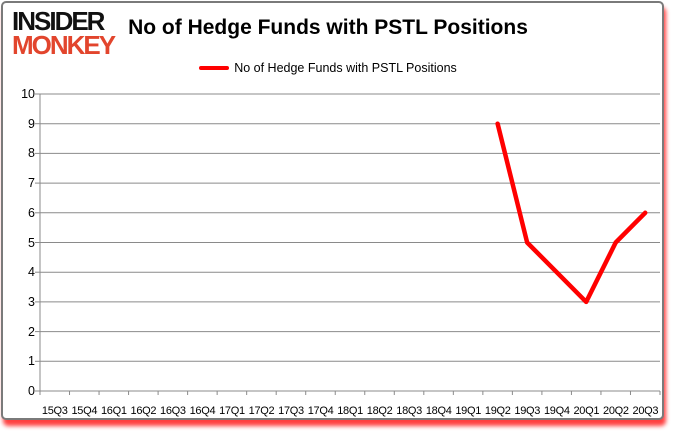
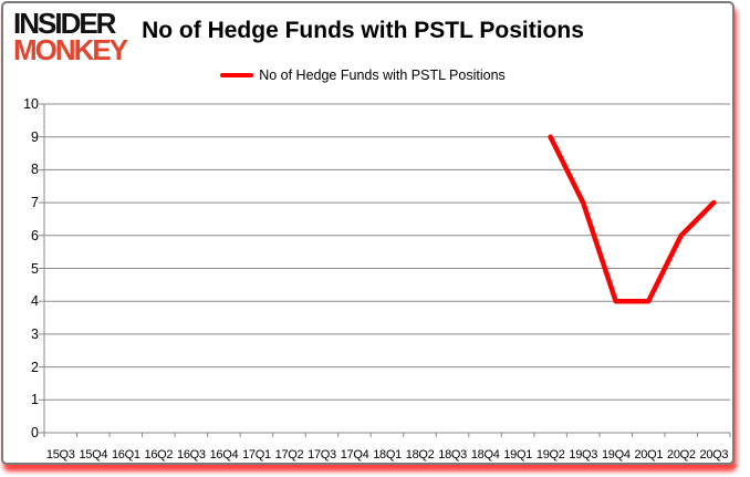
19Q3: 5 -> 7
20Q1: 3 -> 4
20Q2: 5 -> 6
20Q3: 6 -> 7
